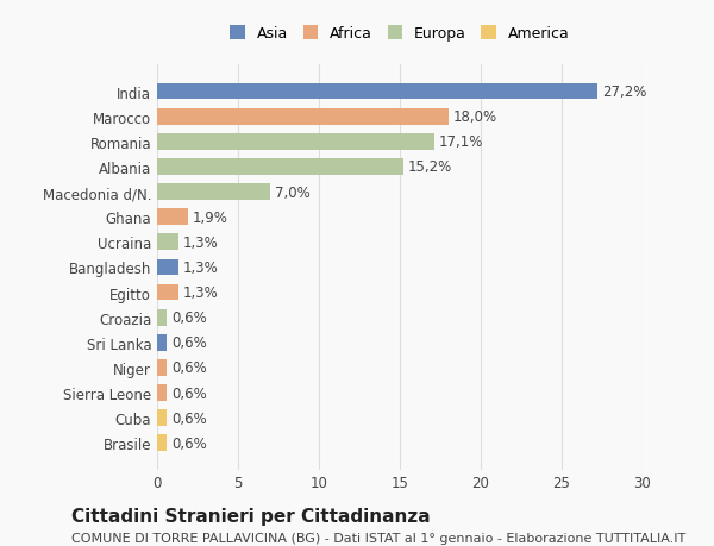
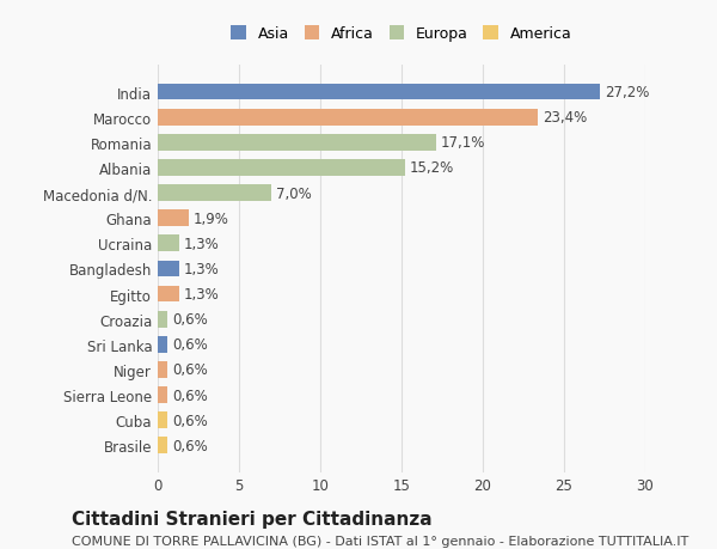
Marocco: 18,0% -> 23,4%
